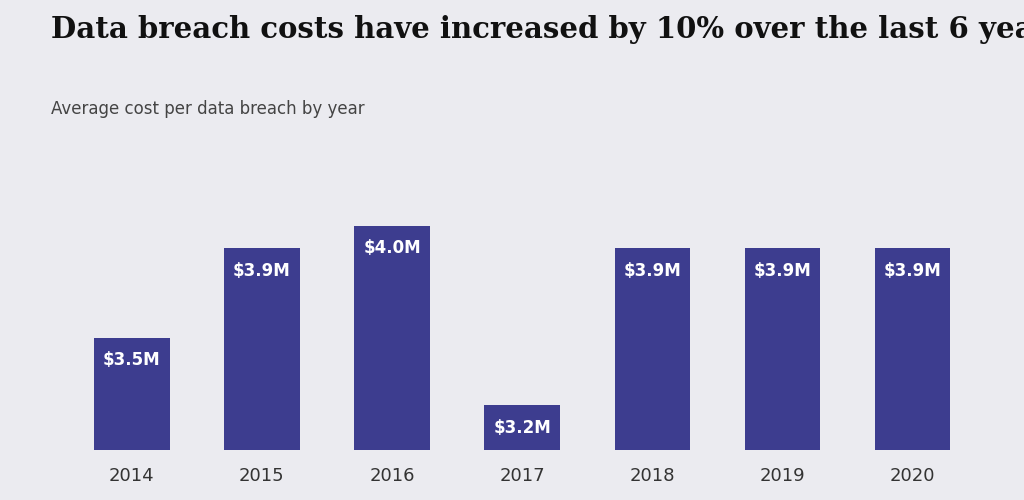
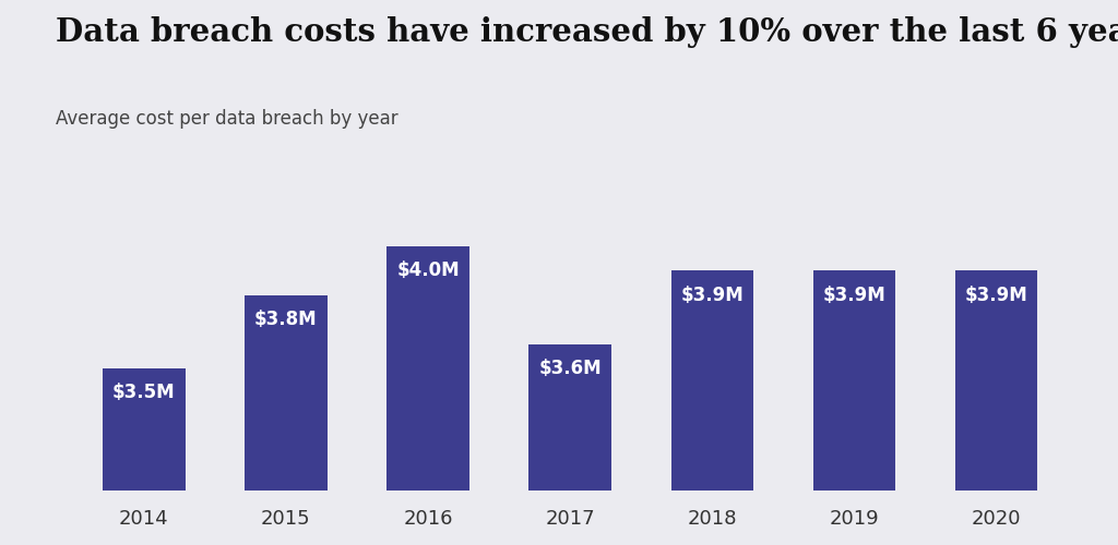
2015: $3.9M -> $3.8M
2017: $3.2M -> $3.6M
